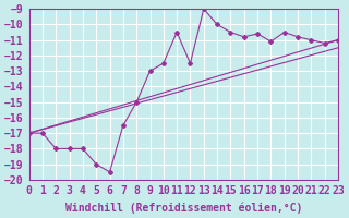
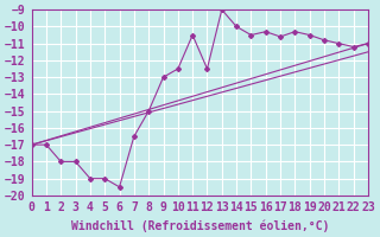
4: -18.0 -> -19.0
16: -10.8 -> -10.3
18: -11.1 -> -10.3
